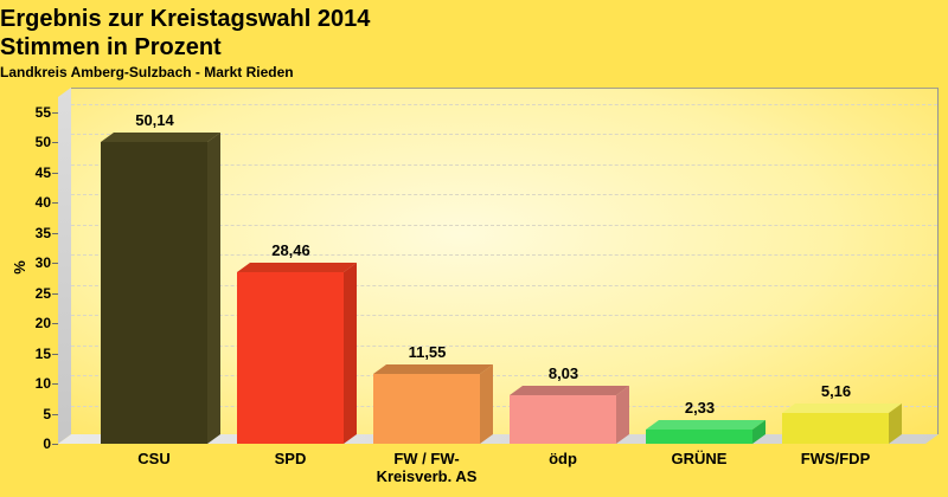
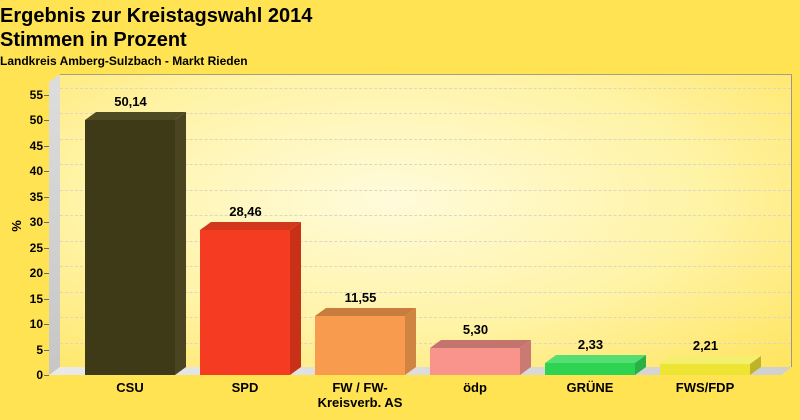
ödp: 8,03 -> 5,30
FWS/FDP: 5,16 -> 2,21
